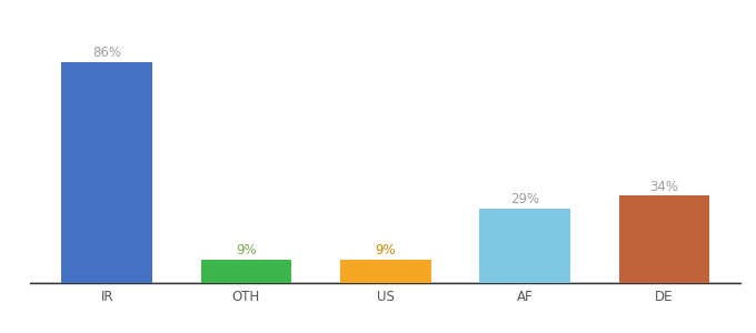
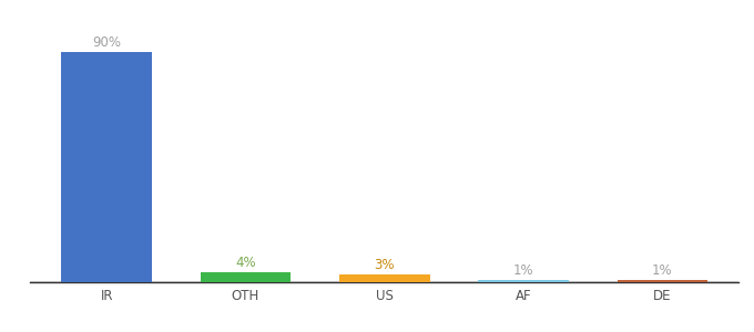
IR: 86% -> 90%
OTH: 9% -> 4%
US: 9% -> 3%
AF: 29% -> 1%
DE: 34% -> 1%
